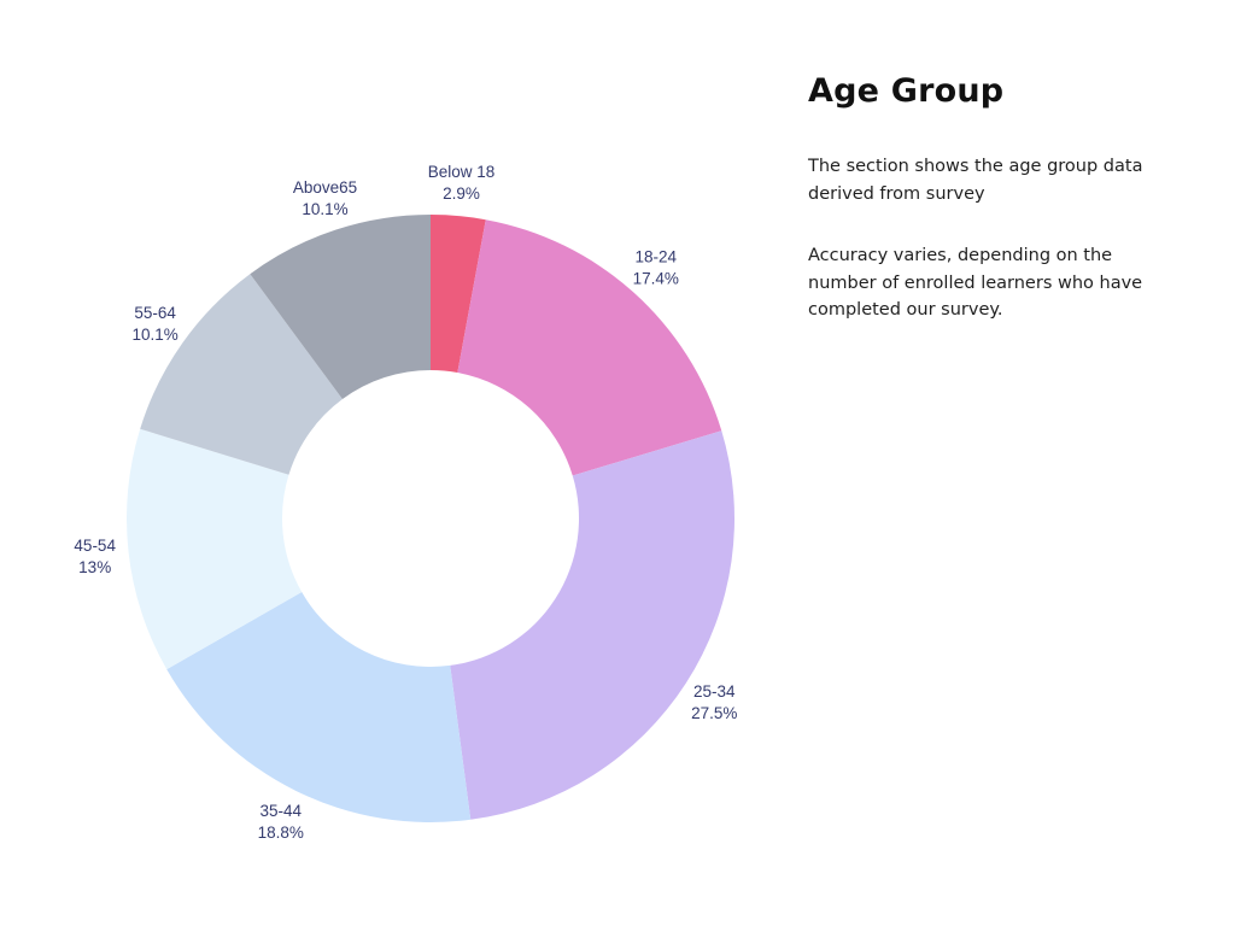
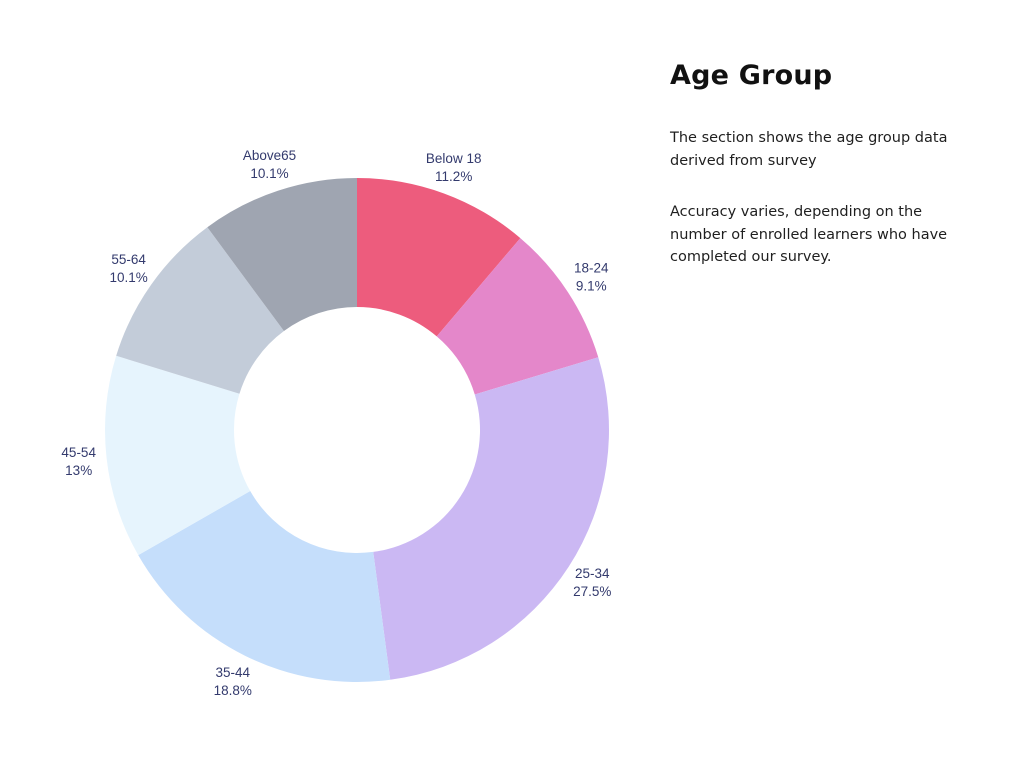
Below 18: 2.9% -> 11.2%
18-24: 17.4% -> 9.1%
